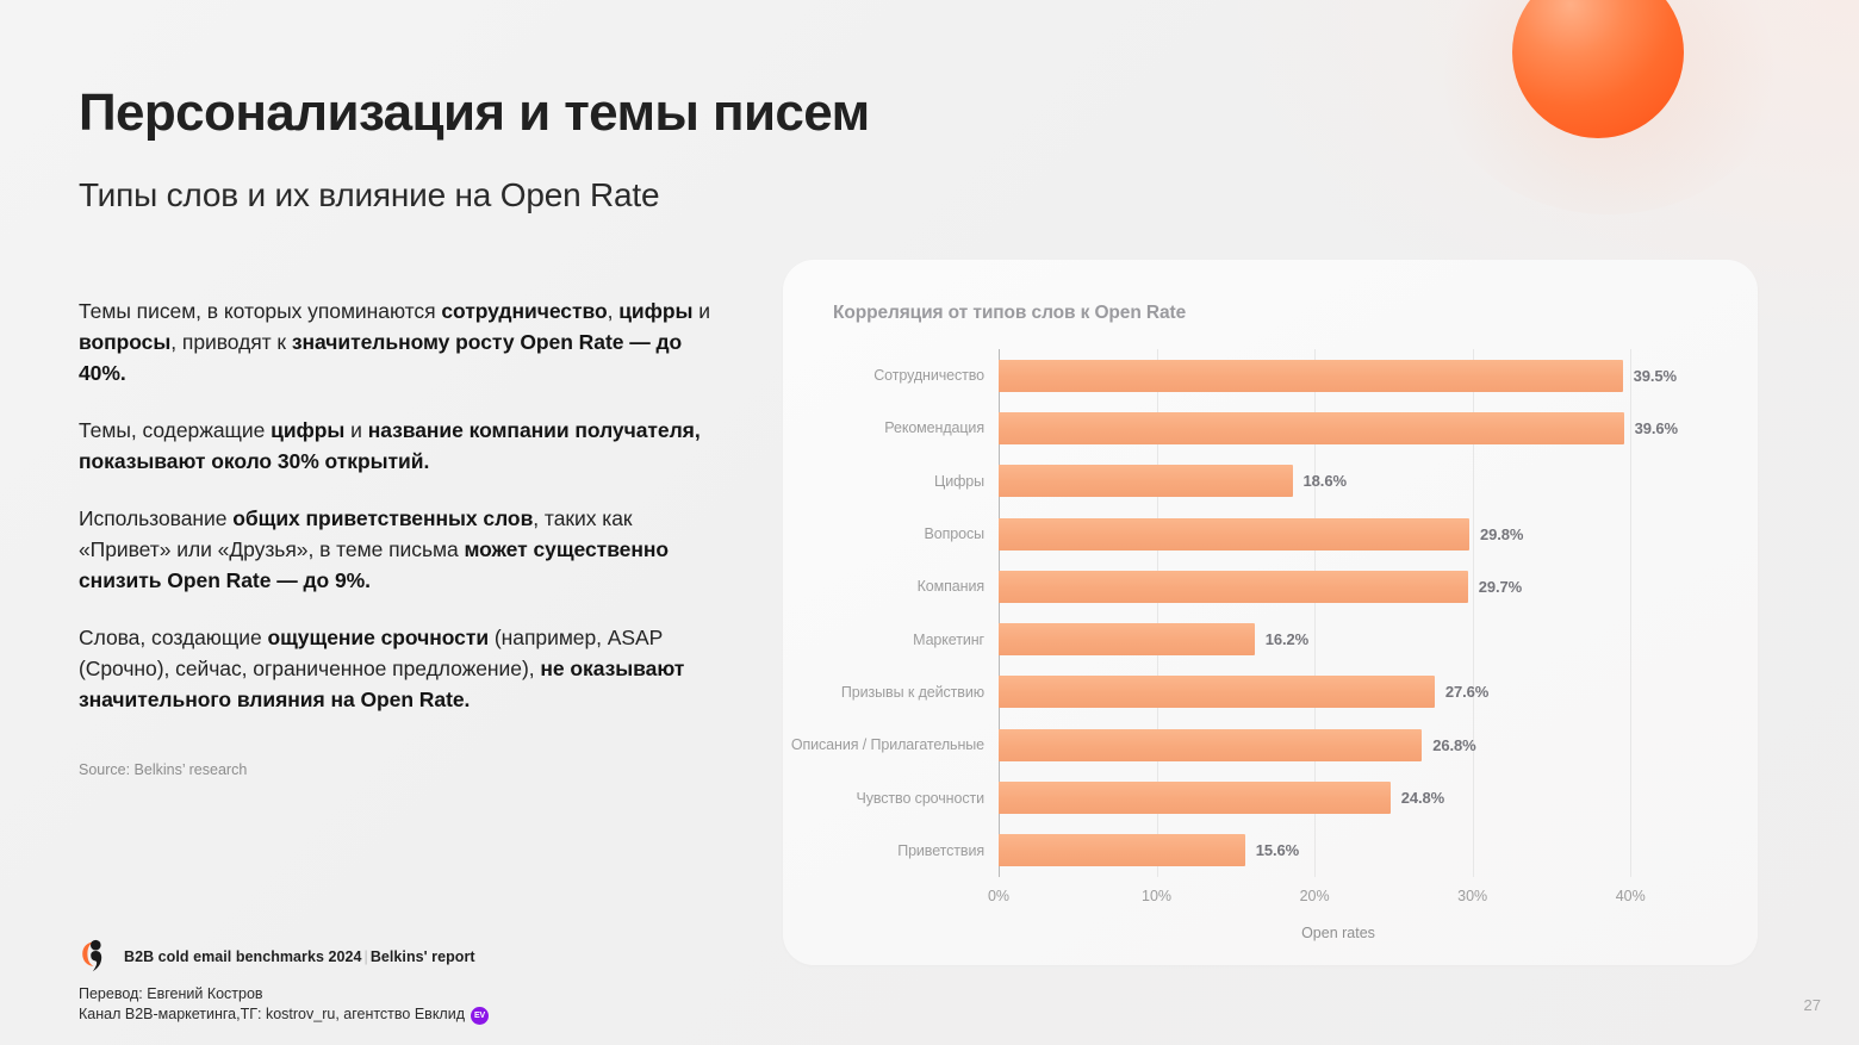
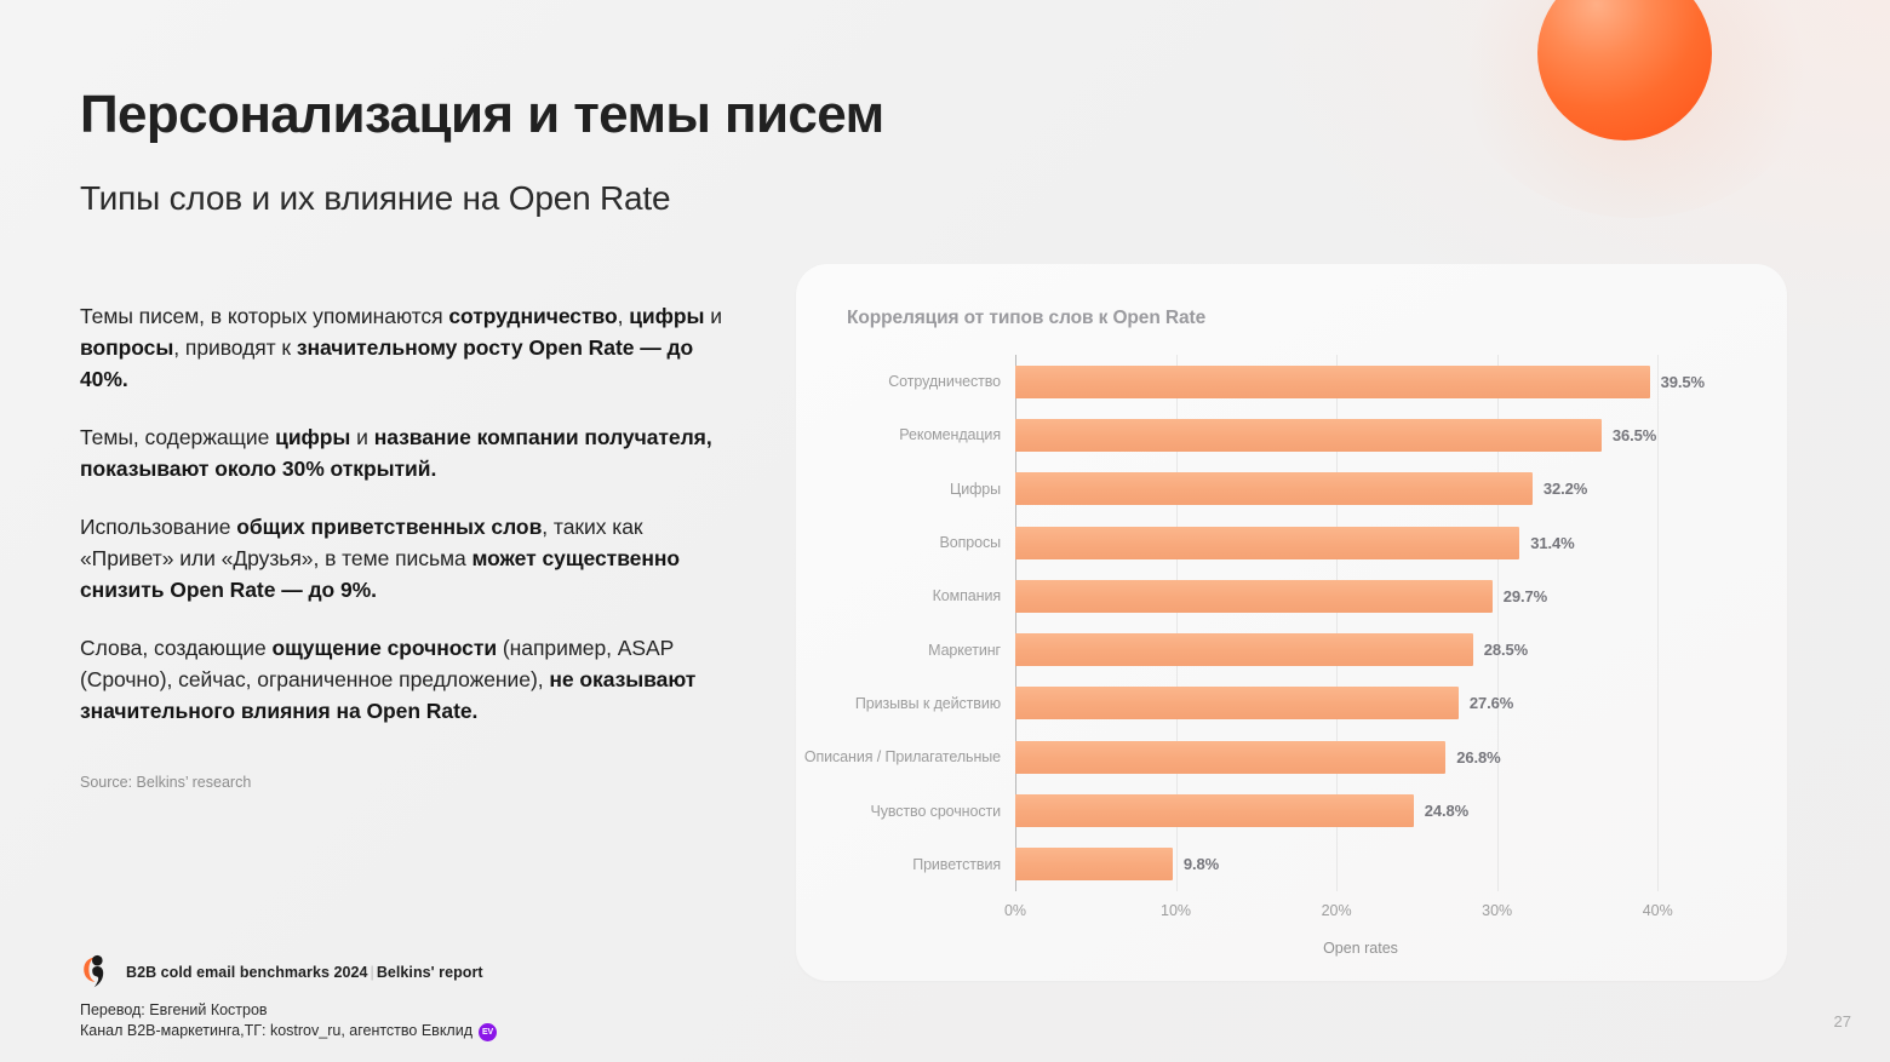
Рекомендация: 39.6% -> 36.5%
Цифры: 18.6% -> 32.2%
Вопросы: 29.8% -> 31.4%
Маркетинг: 16.2% -> 28.5%
Приветствия: 15.6% -> 9.8%
